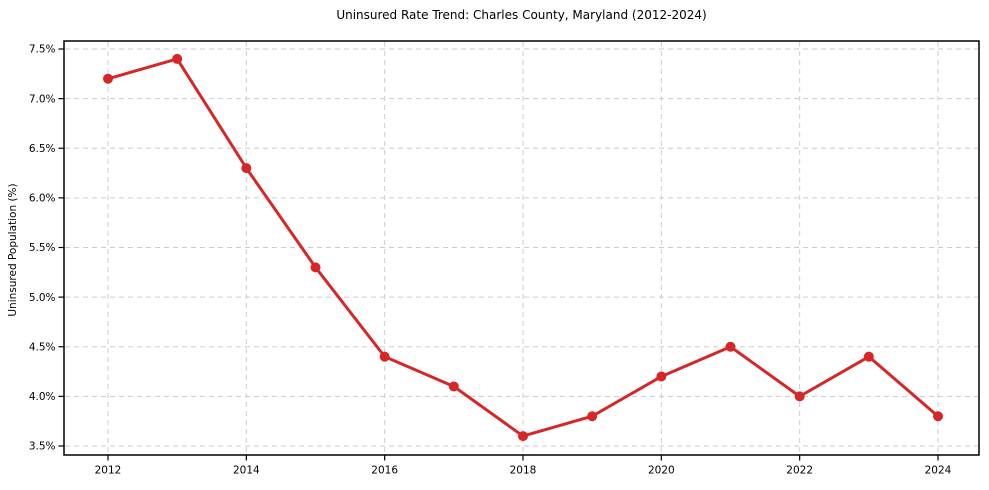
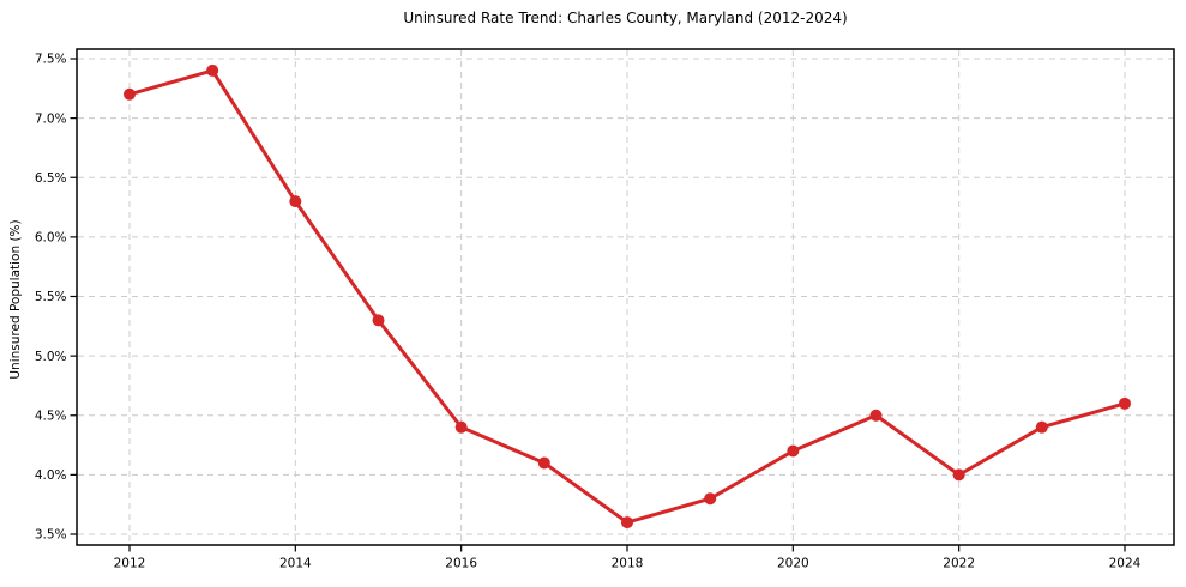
2024: 3.8% -> 4.6%
